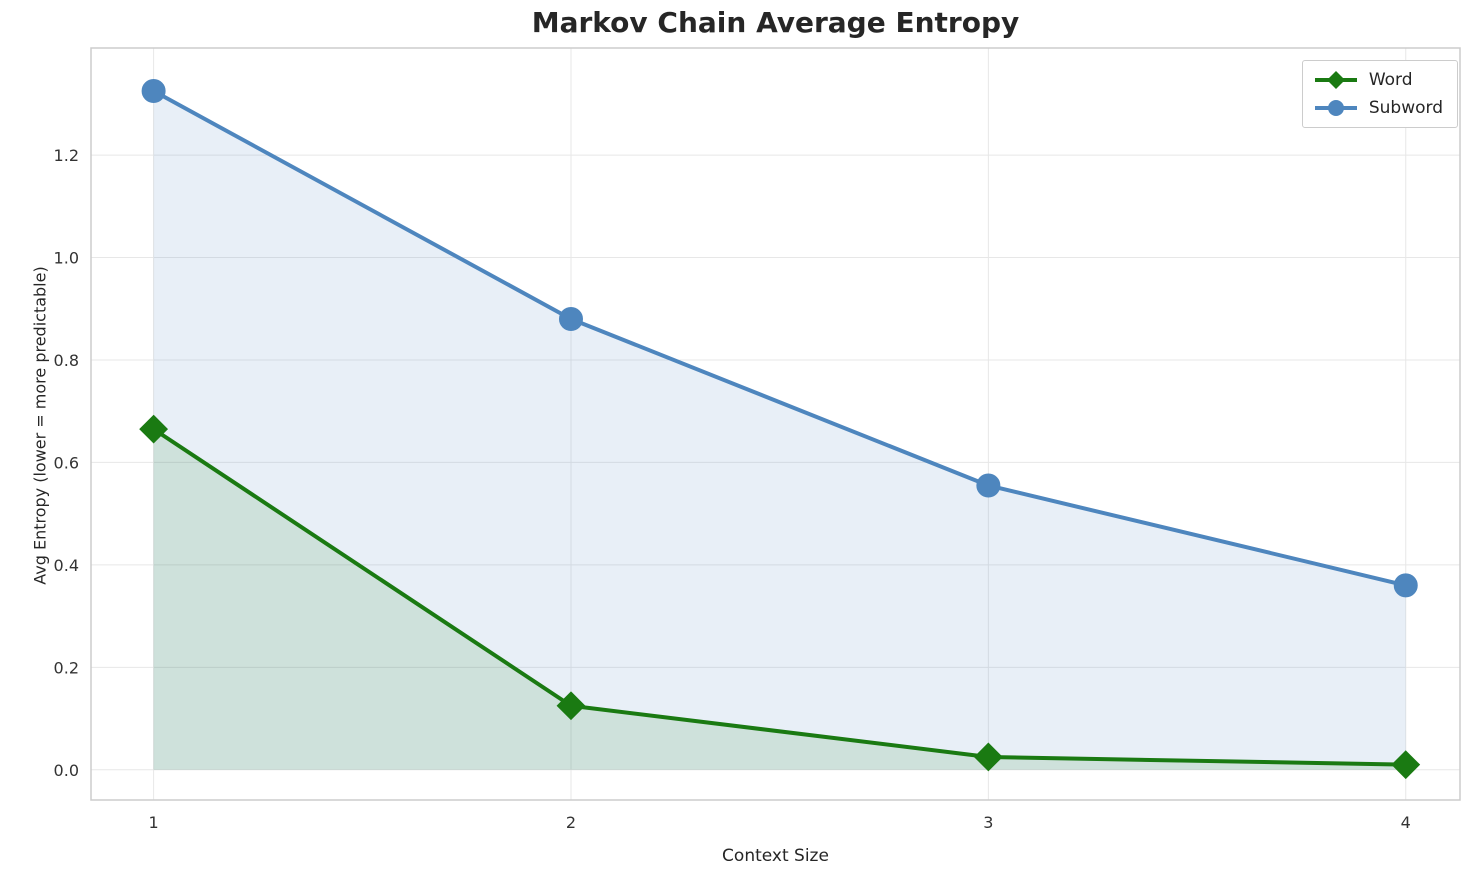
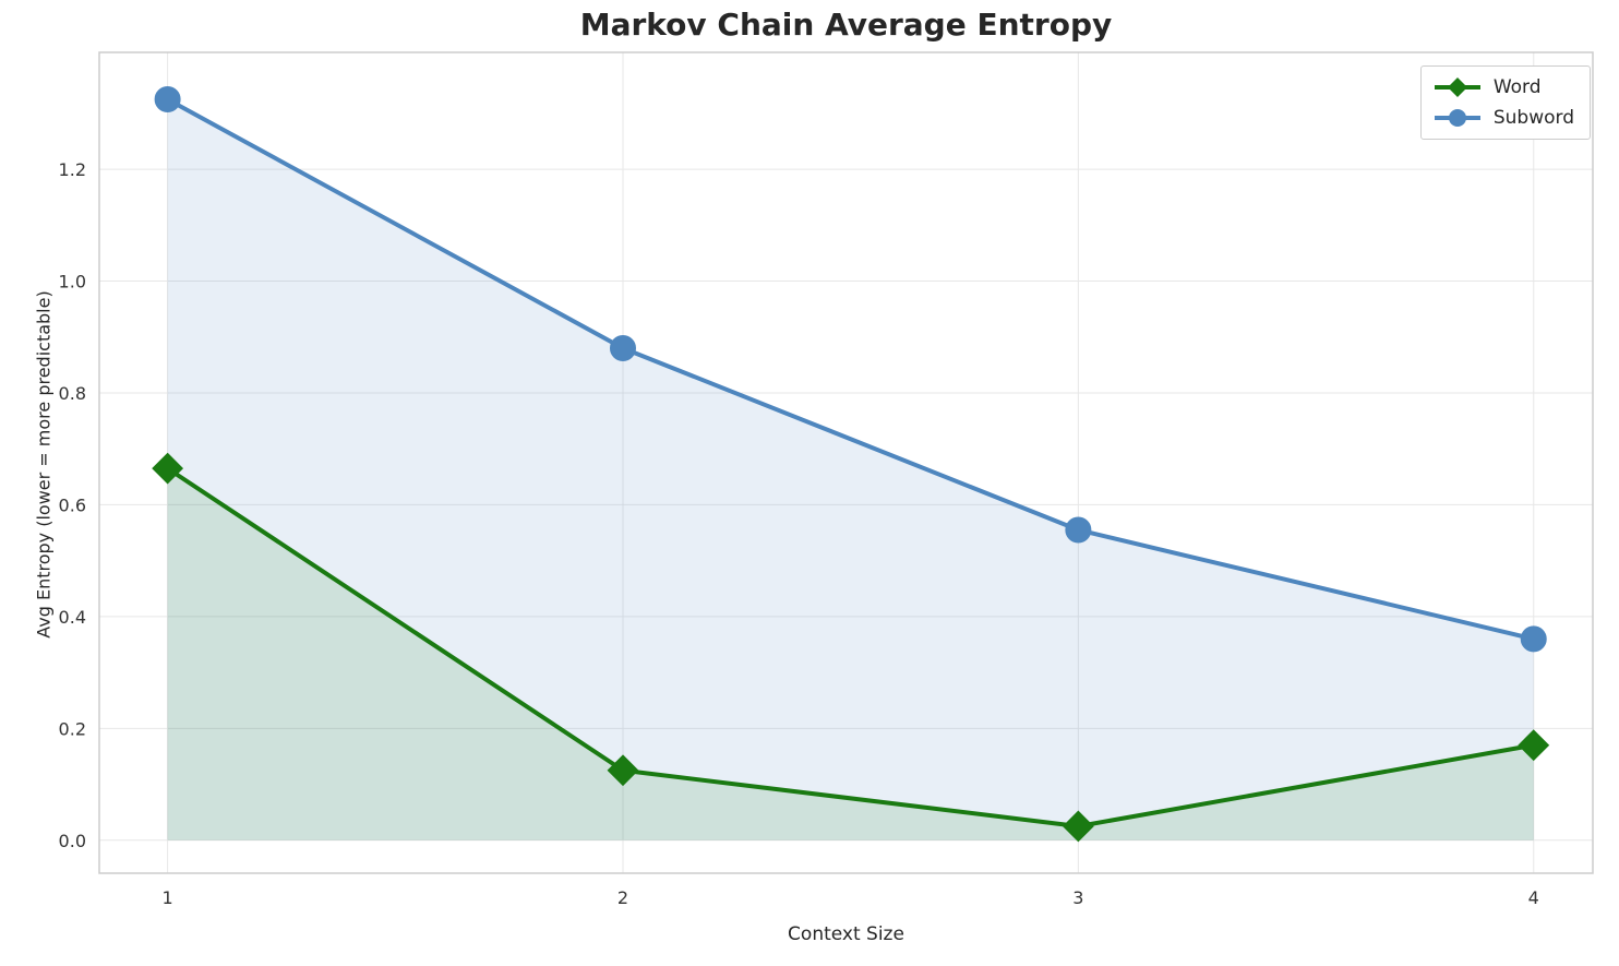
Word/4: 0.01 -> 0.17
